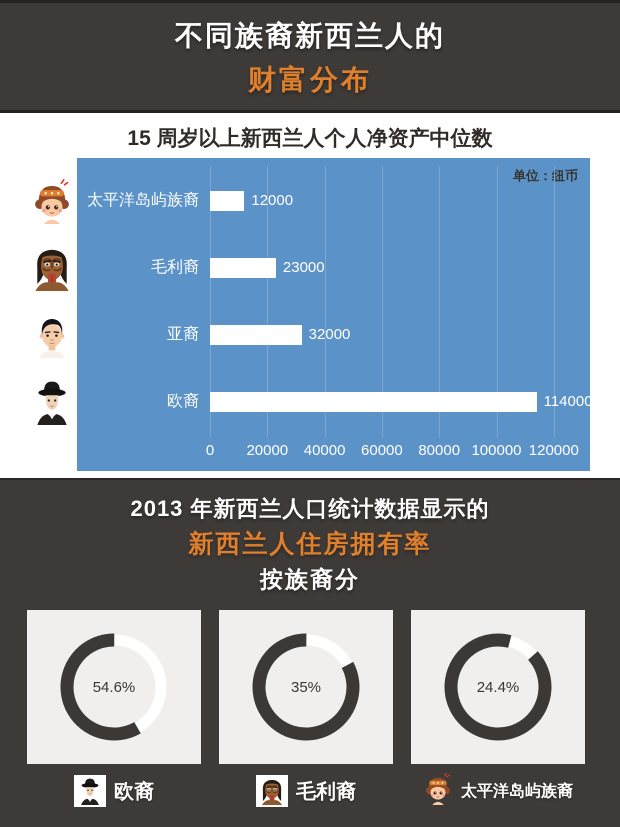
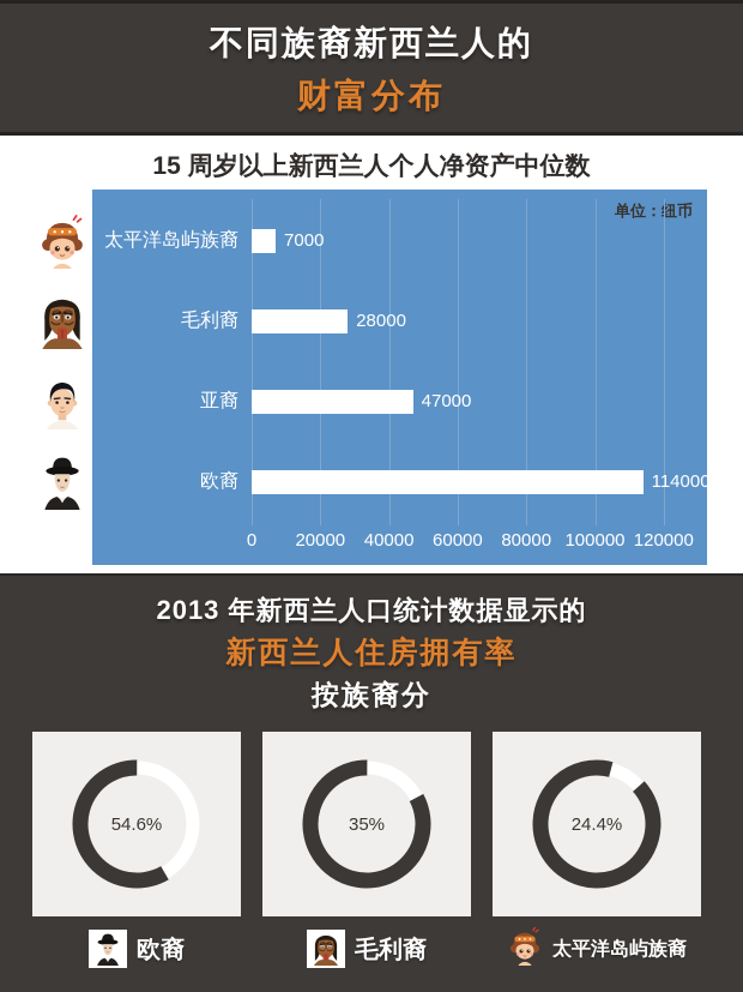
15 周岁以上新西兰人个人净资产中位数/太平洋岛屿族裔: 12000 -> 7000
15 周岁以上新西兰人个人净资产中位数/毛利裔: 23000 -> 28000
15 周岁以上新西兰人个人净资产中位数/亚裔: 32000 -> 47000
